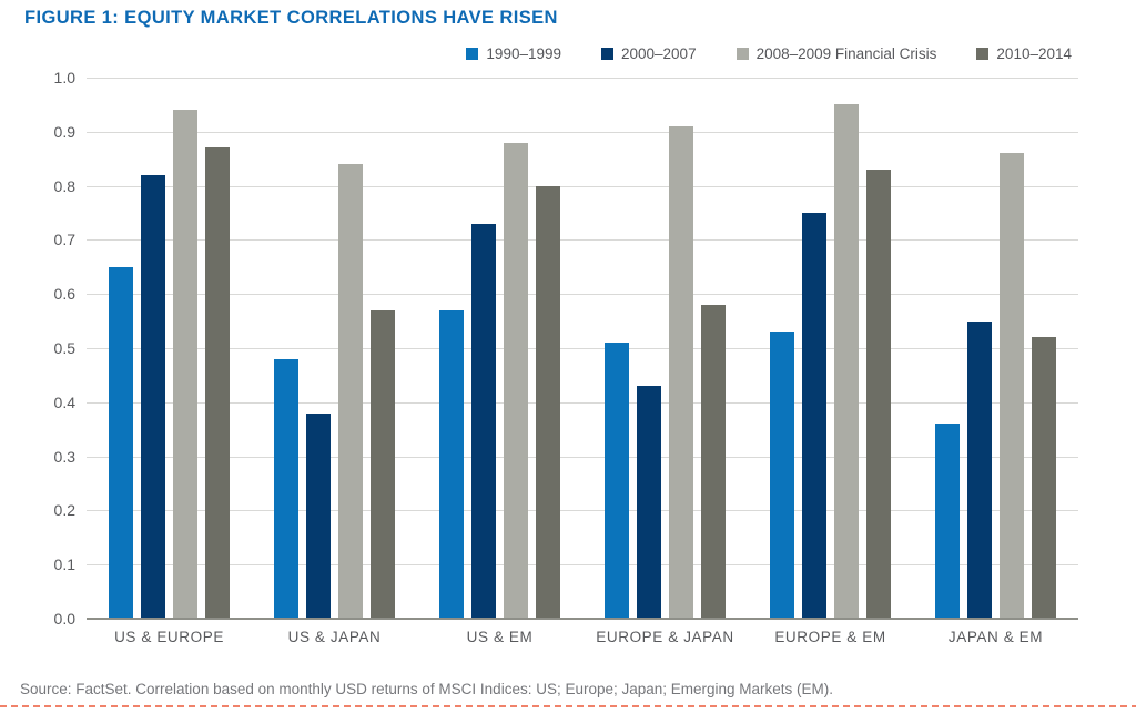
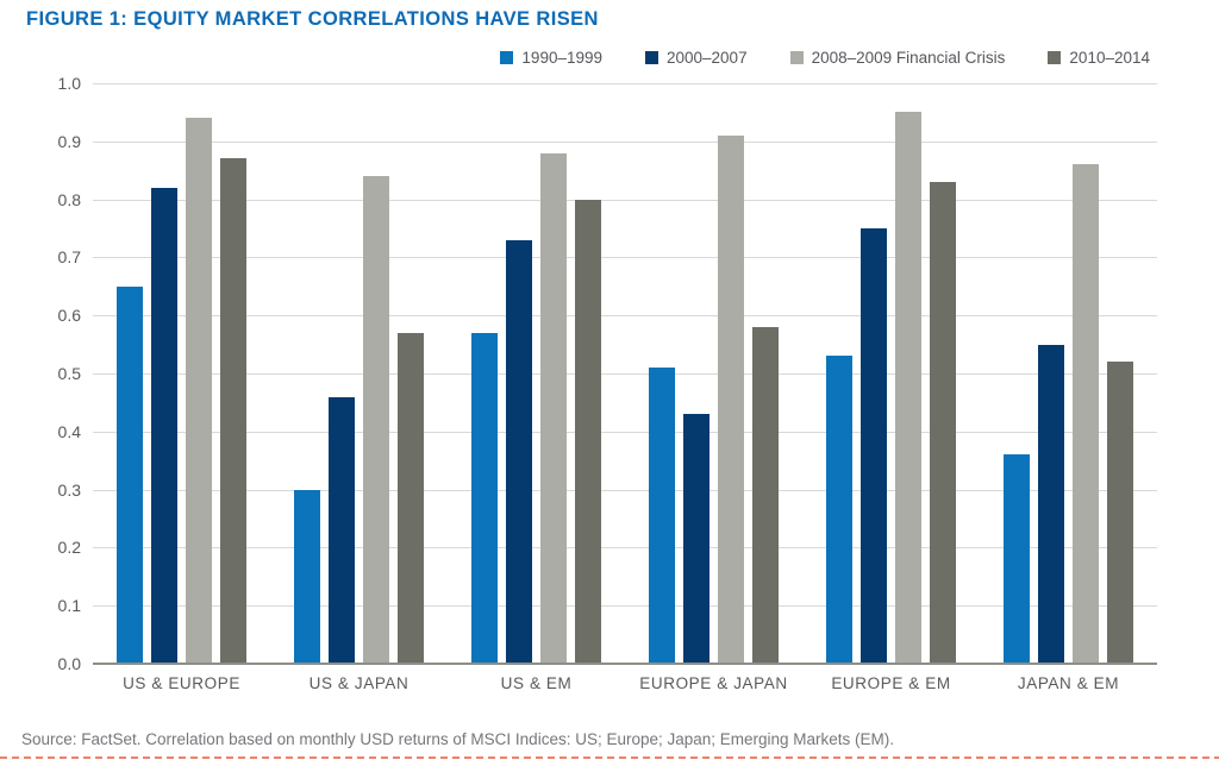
1990–1999/US & JAPAN: 0.48 -> 0.30
2000–2007/US & JAPAN: 0.38 -> 0.46
